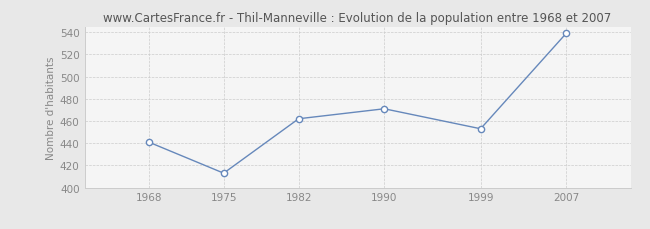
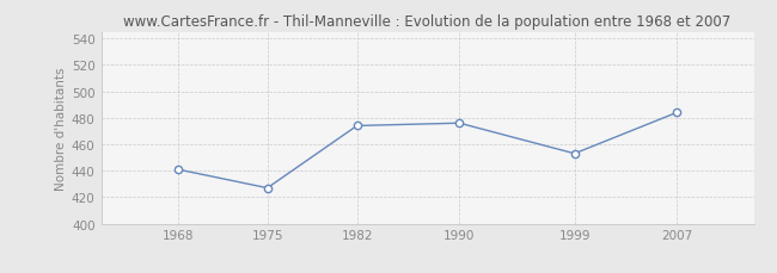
1975: 413 -> 427
1982: 462 -> 474
1990: 471 -> 476
2007: 539 -> 484
